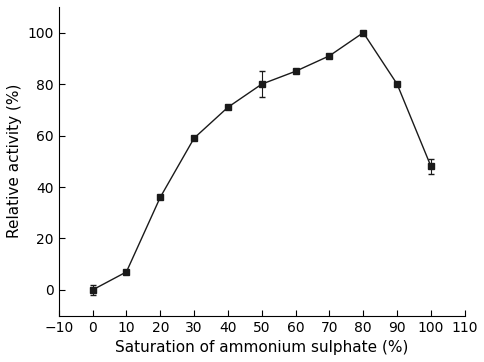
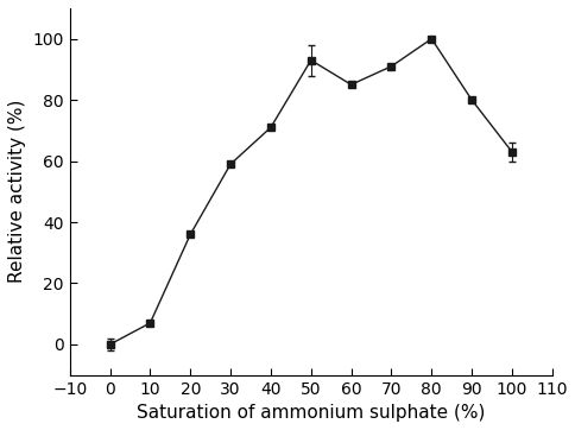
50: 80 -> 93
100: 48 -> 63
